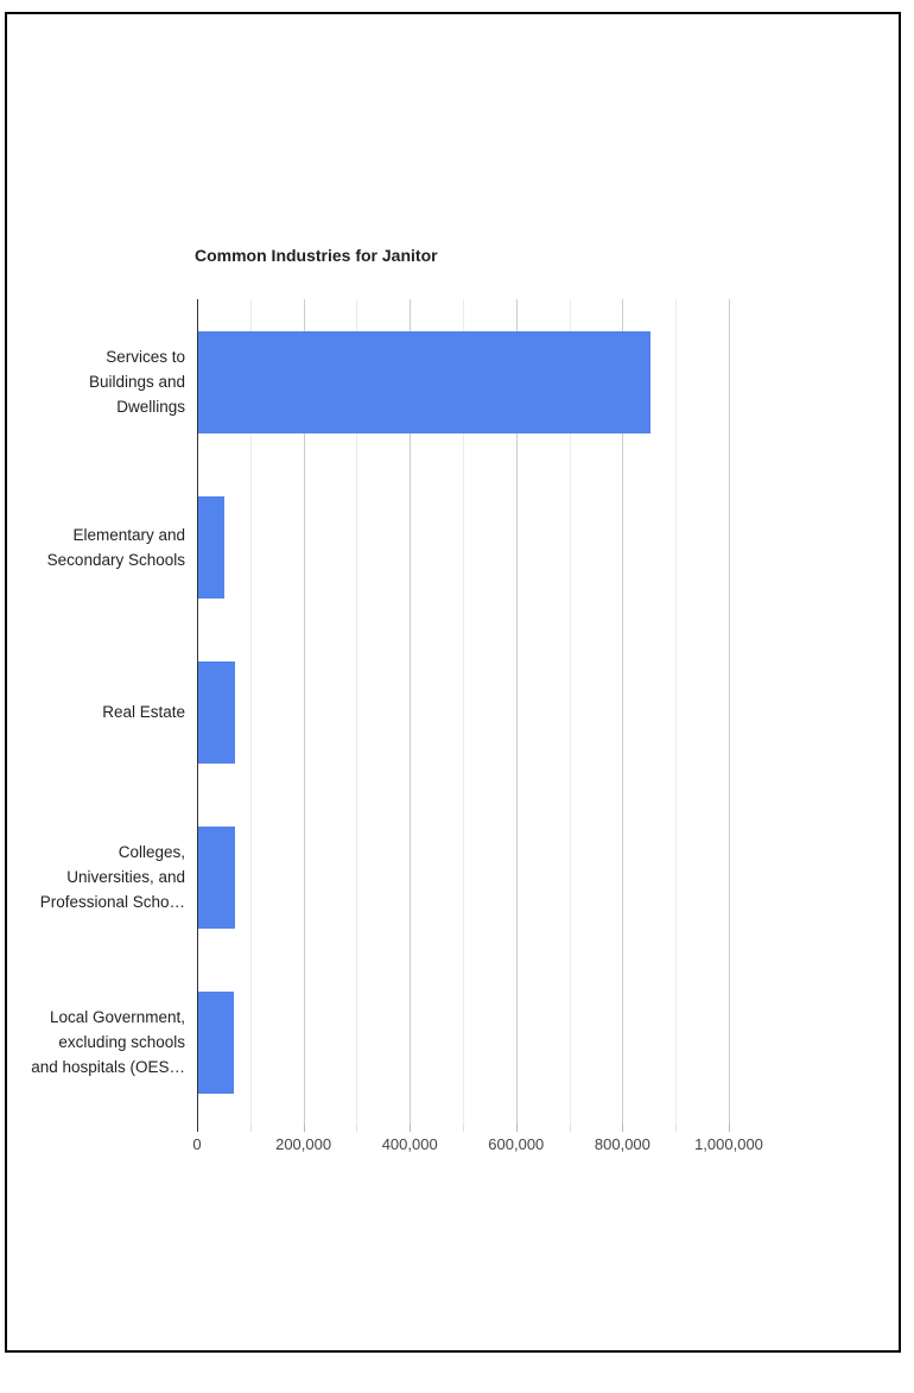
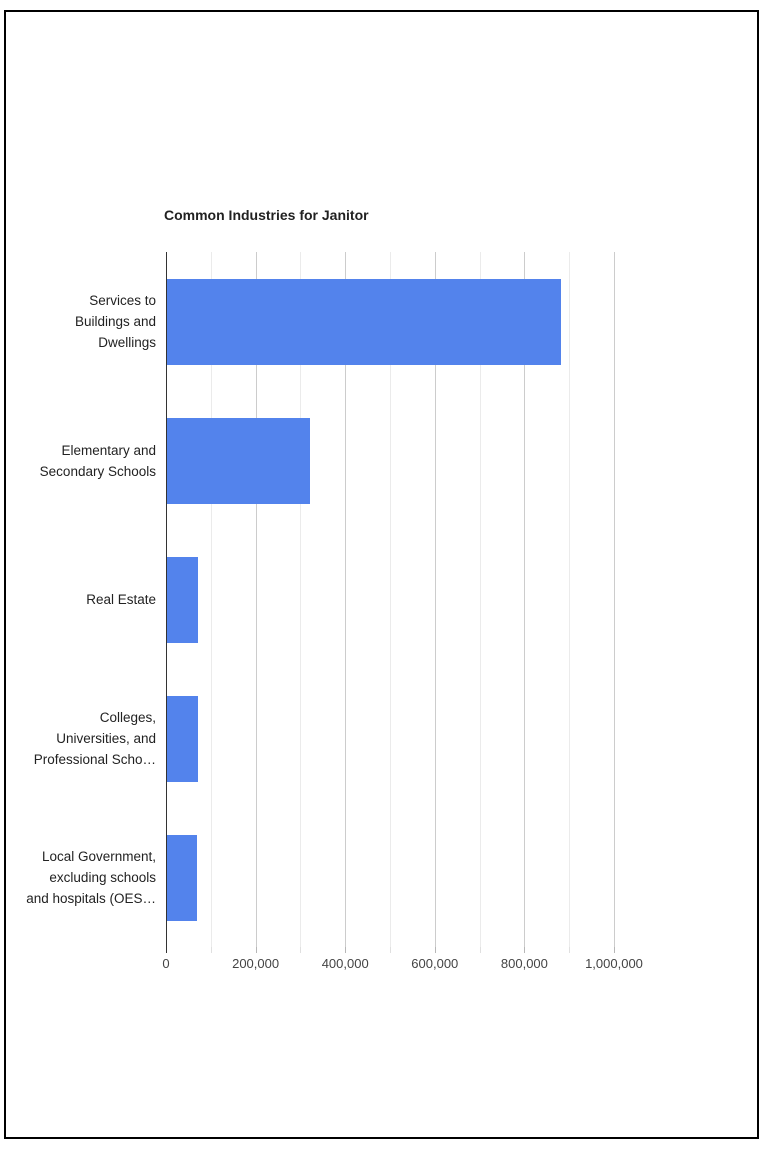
Services to Buildings and Dwellings: 850000 -> 880000
Elementary and Secondary Schools: 50000 -> 320000
